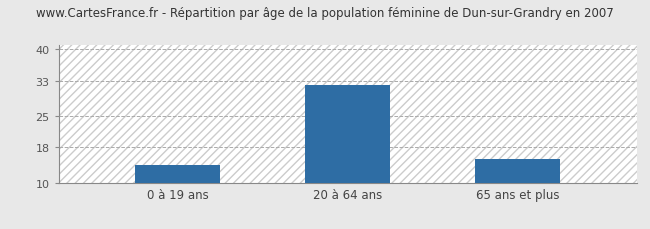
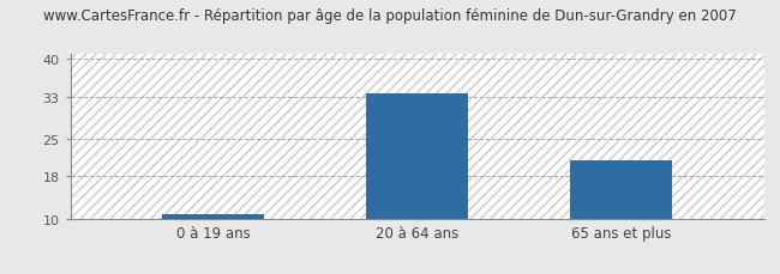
0 à 19 ans: 14.0 -> 11.0
20 à 64 ans: 32.0 -> 33.5
65 ans et plus: 15.5 -> 21.0
